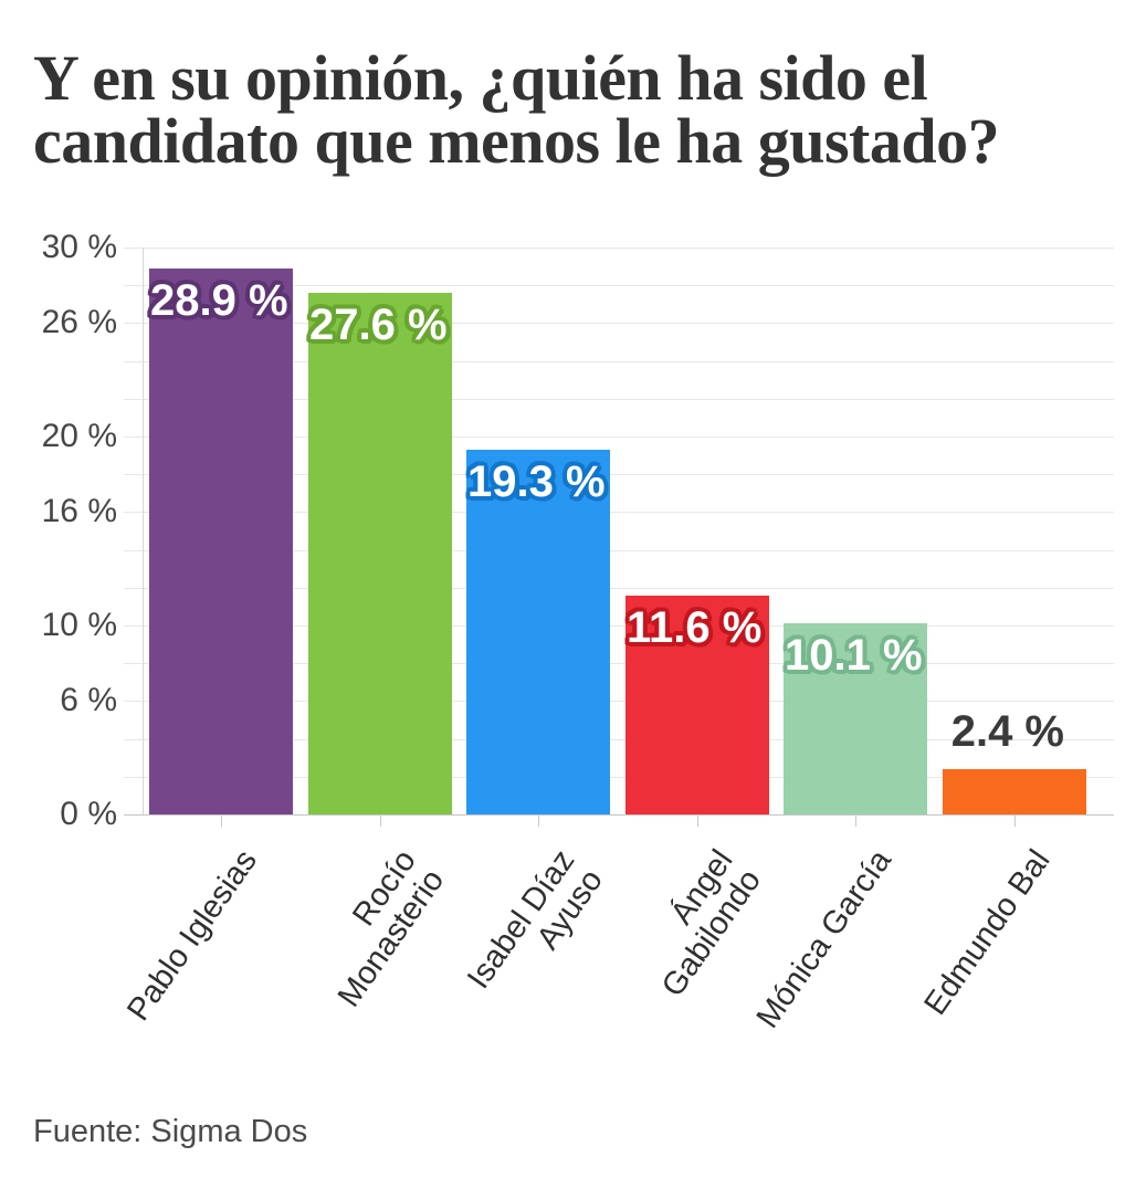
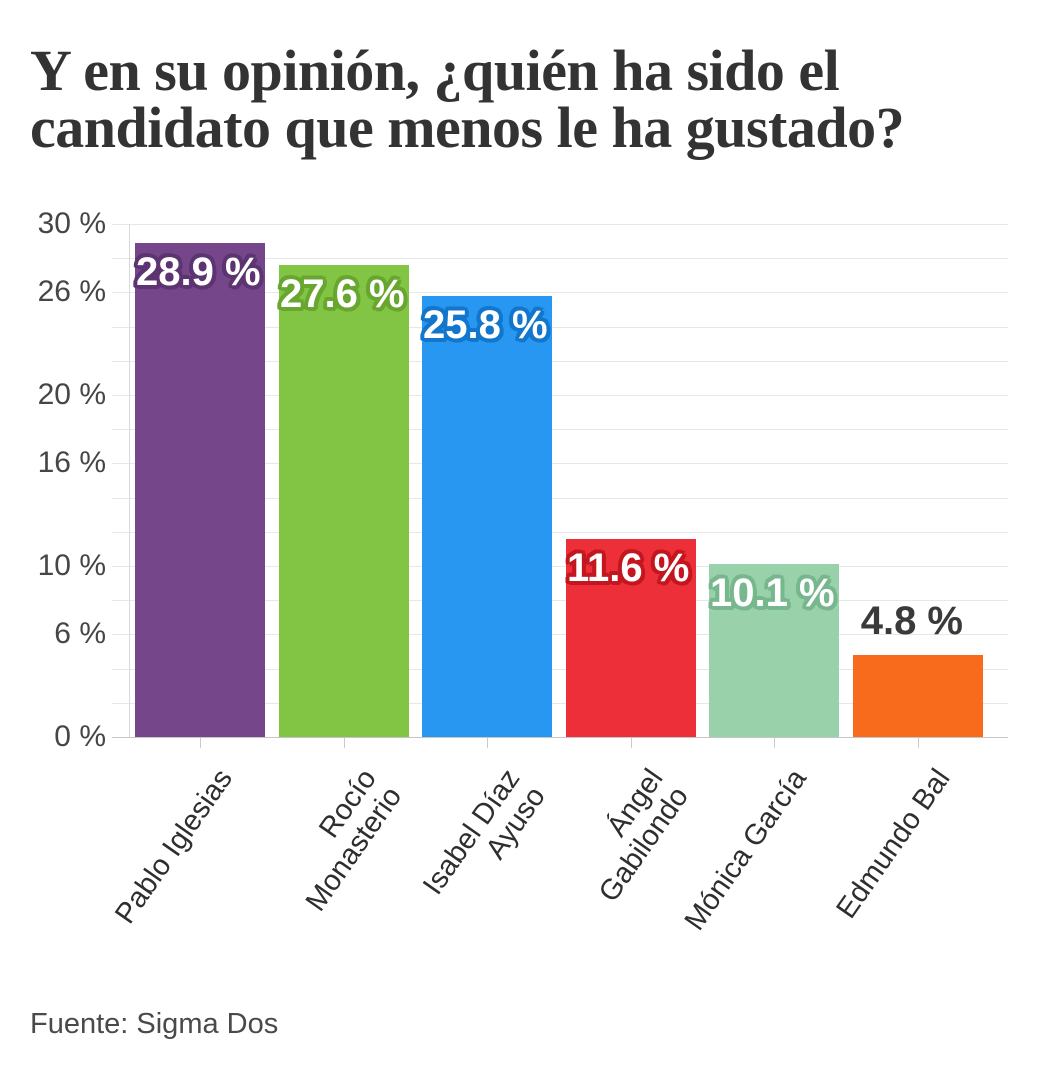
Isabel Díaz Ayuso: 19.3 -> 25.8
Edmundo Bal: 2.4 -> 4.8
